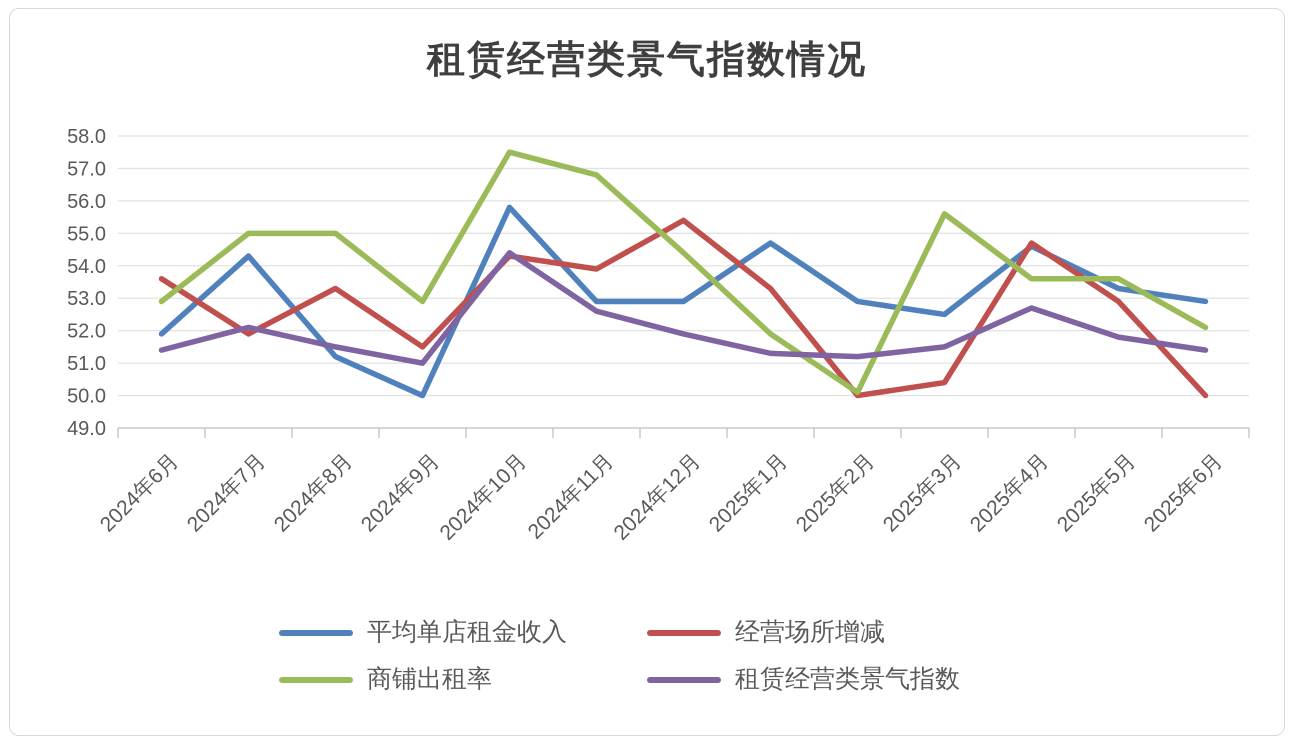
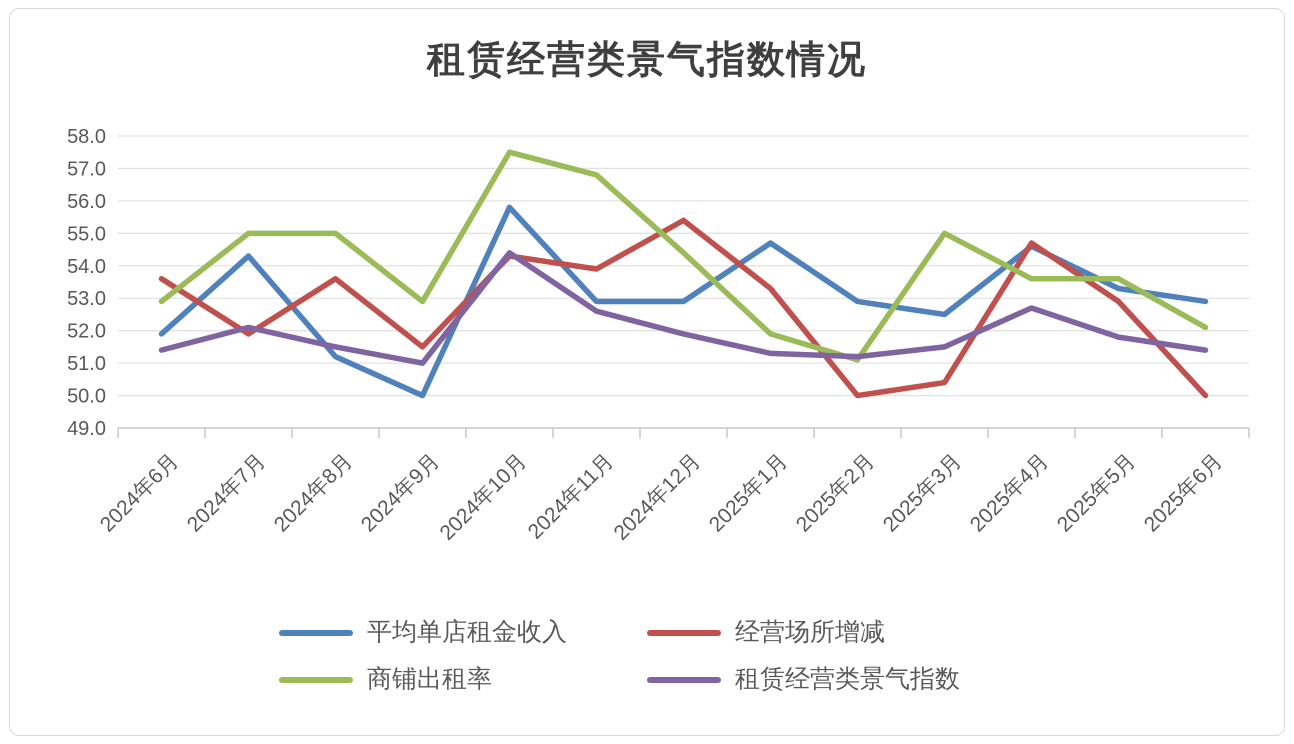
经营场所增减/2024年8月: 53.3 -> 53.6
商铺出租率/2025年2月: 50.1 -> 51.1
商铺出租率/2025年3月: 55.6 -> 55.0
